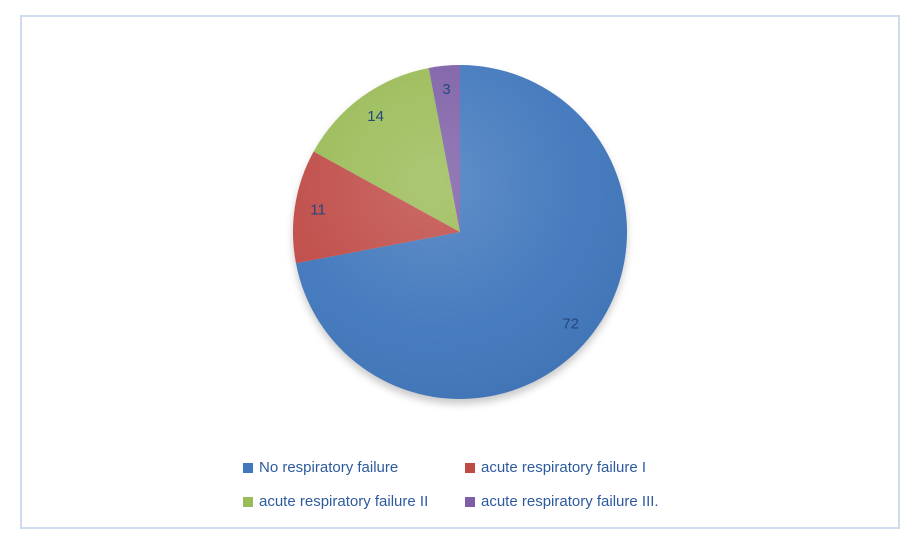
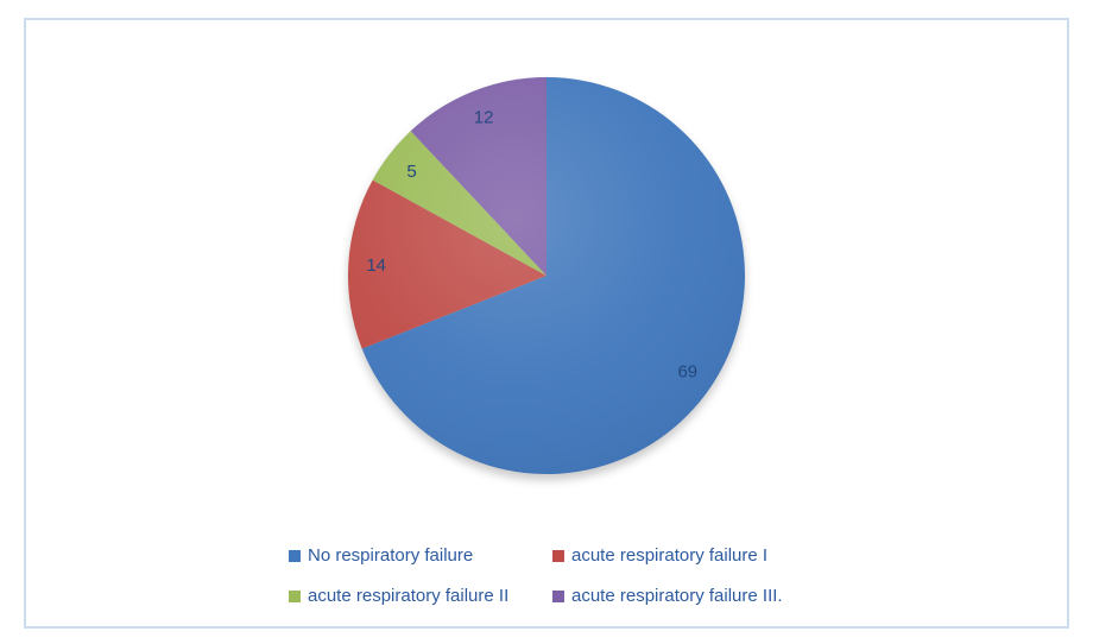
No respiratory failure: 72 -> 69
acute respiratory failure I: 11 -> 14
acute respiratory failure II: 14 -> 5
acute respiratory failure III.: 3 -> 12
